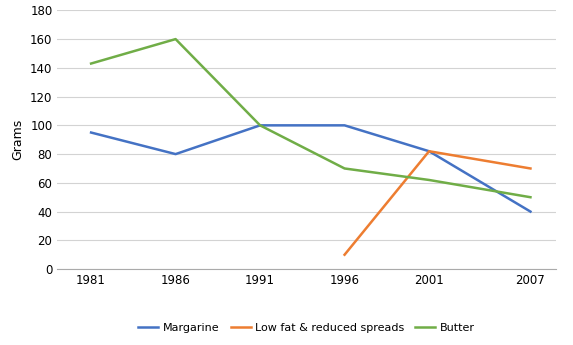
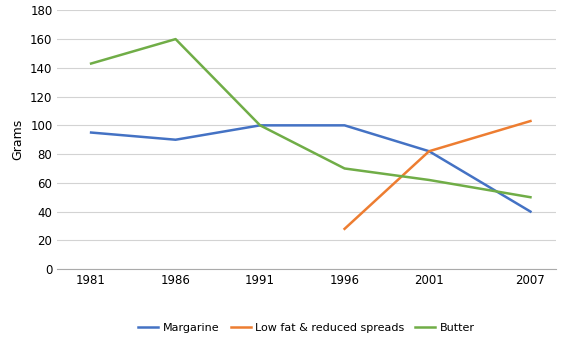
Margarine/1986: 80 -> 90
Low fat & reduced spreads/1996: 10 -> 28
Low fat & reduced spreads/2007: 70 -> 103
